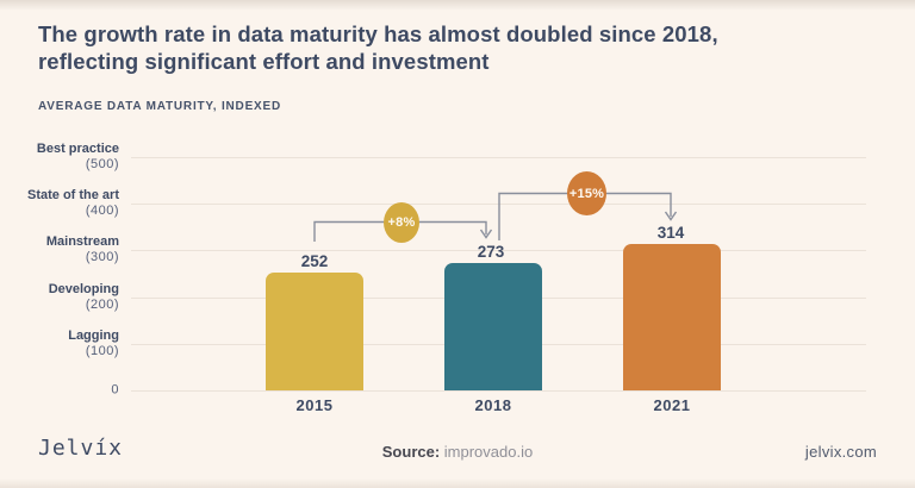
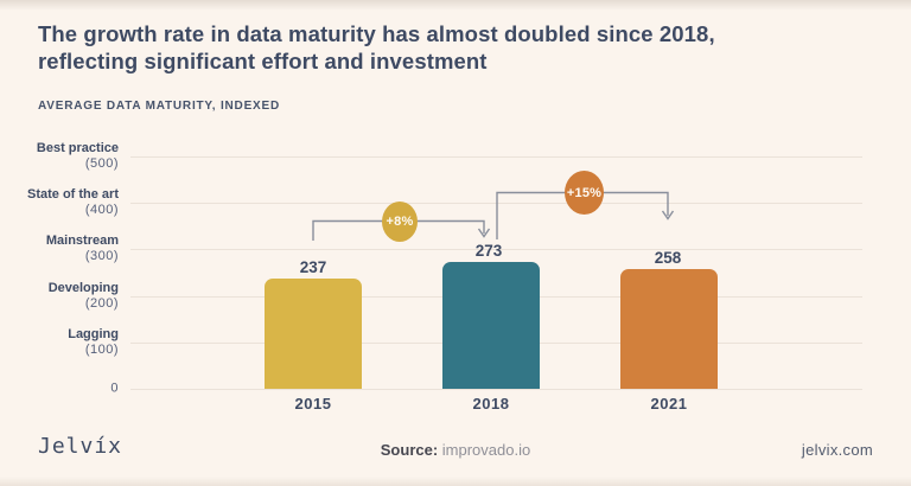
2015: 252 -> 237
2021: 314 -> 258
